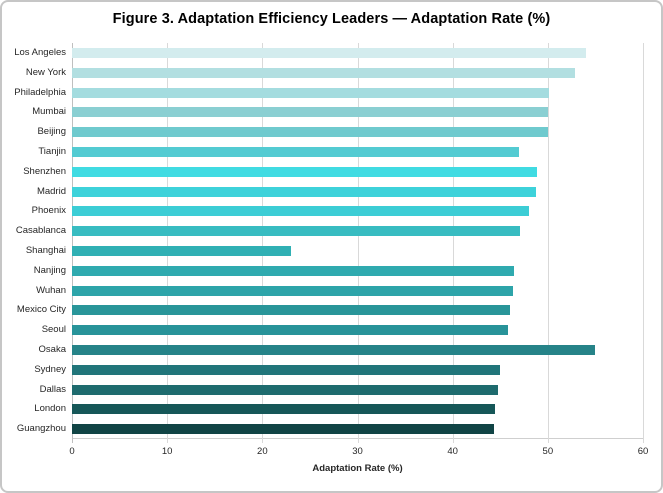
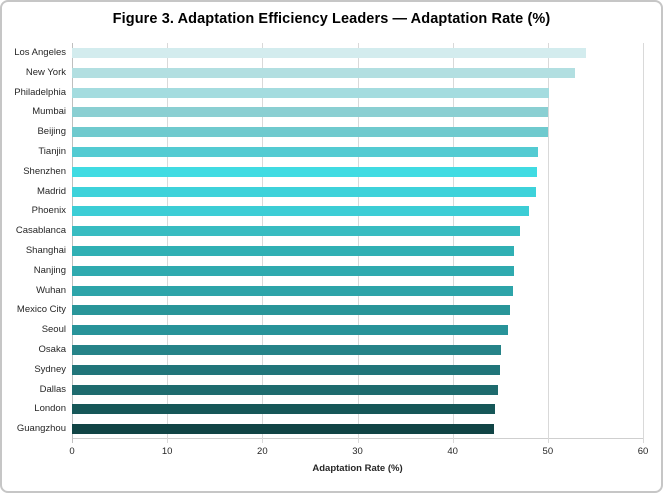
Tianjin: 47 -> 49
Shanghai: 23 -> 46
Osaka: 55 -> 45
